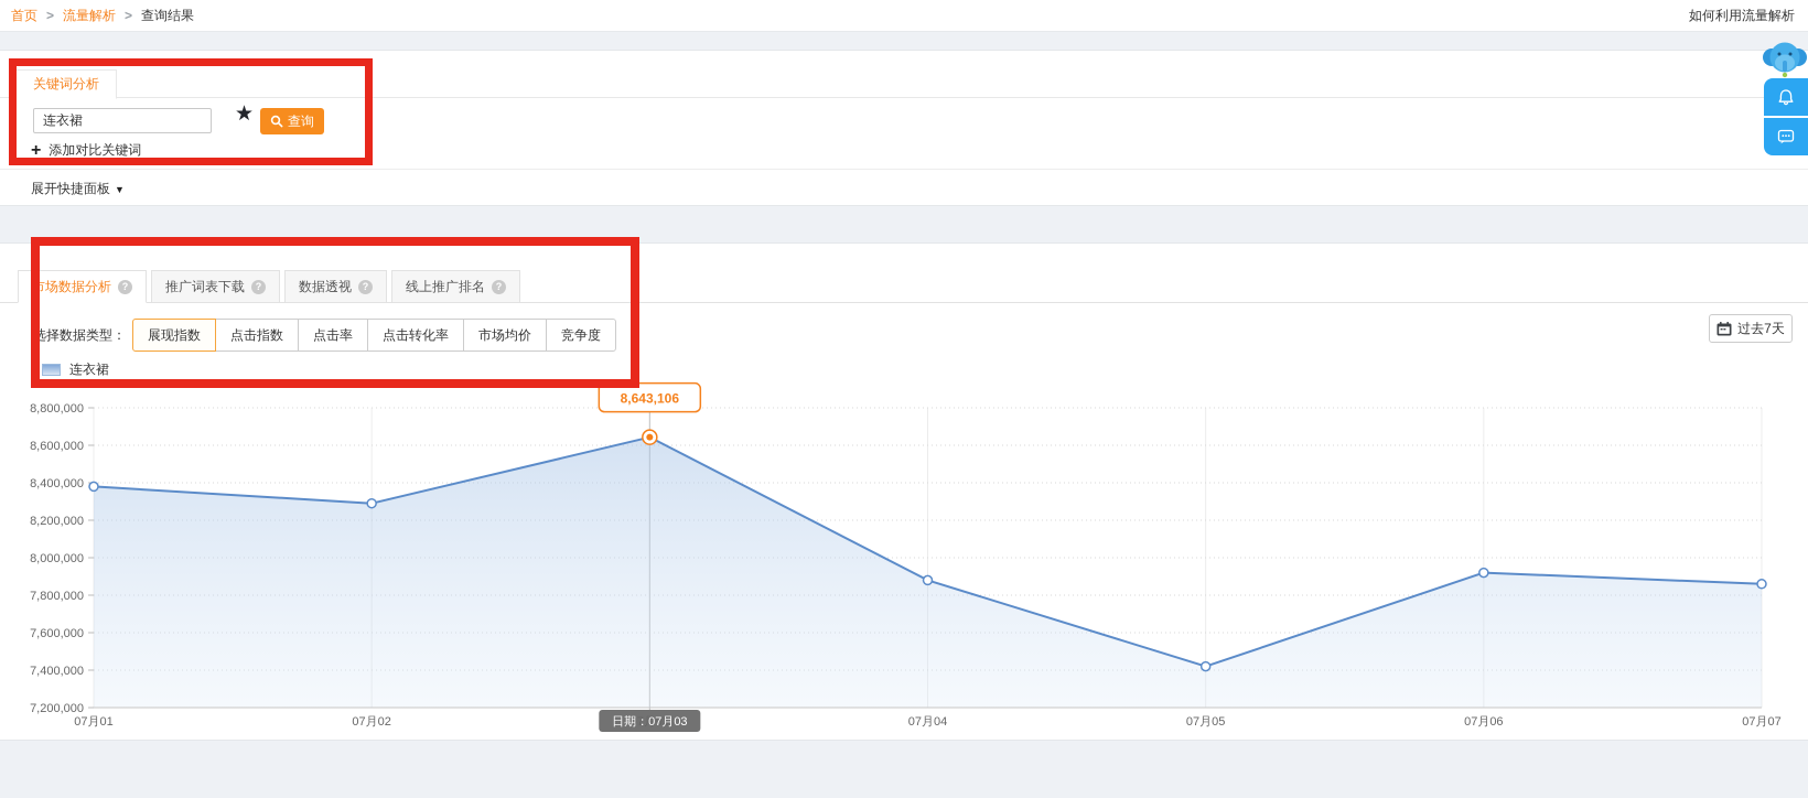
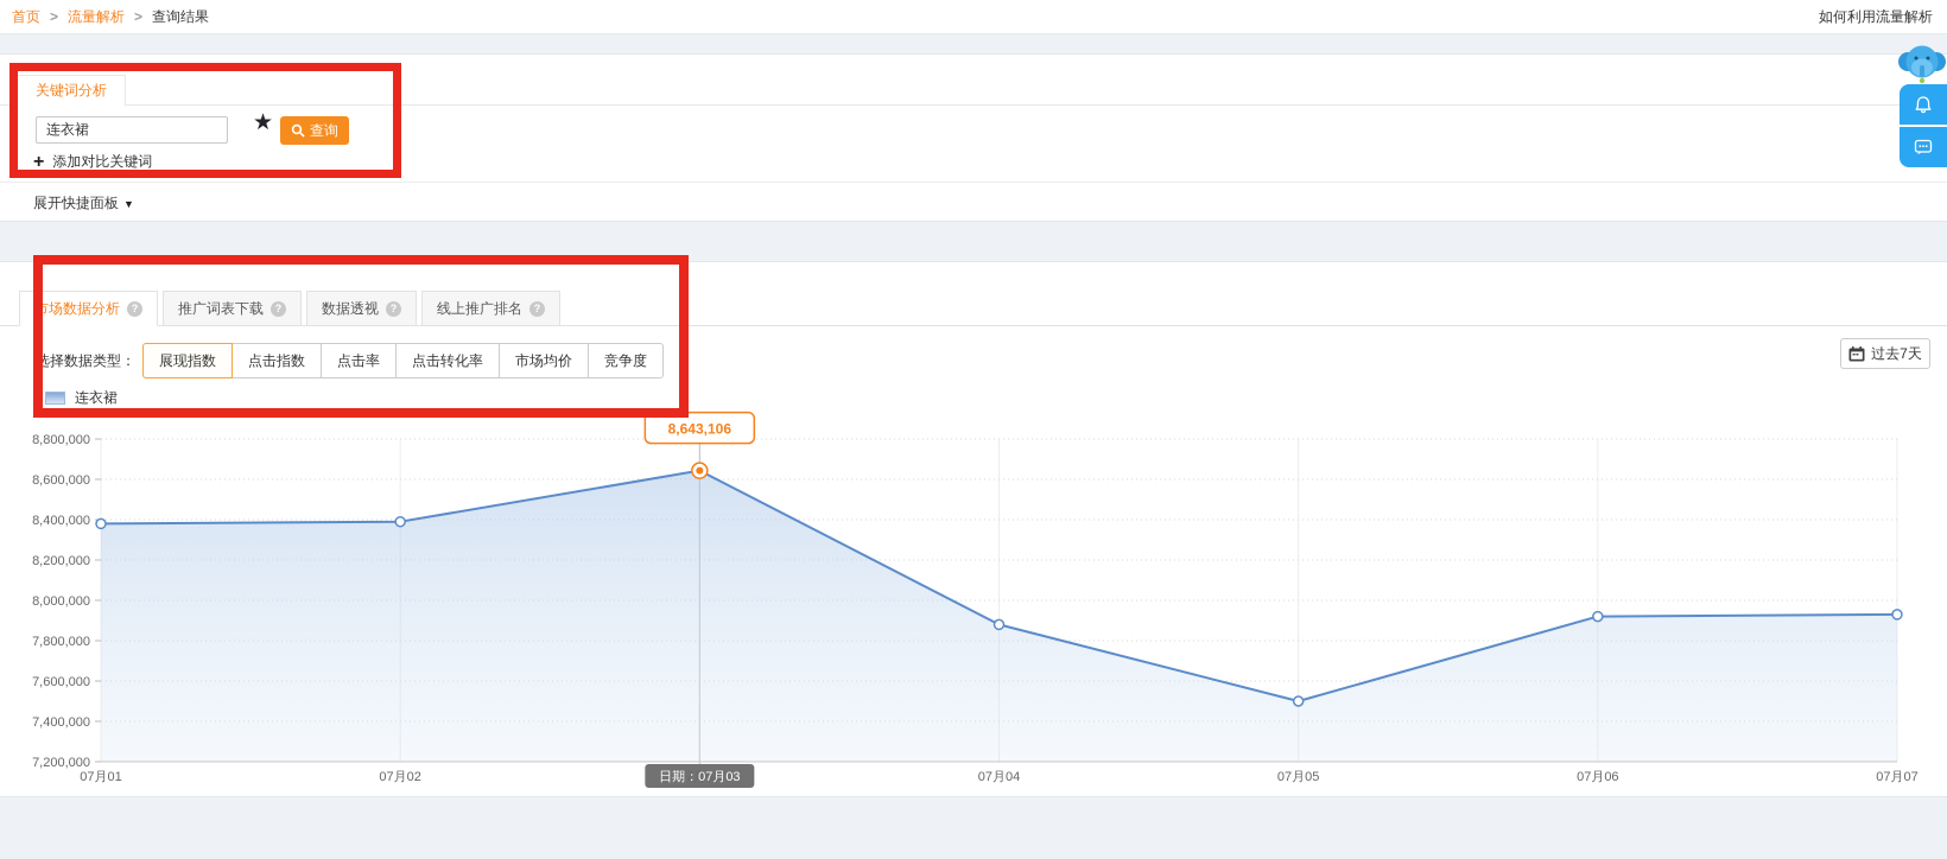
07月02: 8290000 -> 8390000
07月05: 7420000 -> 7500000
07月07: 7860000 -> 7930000
